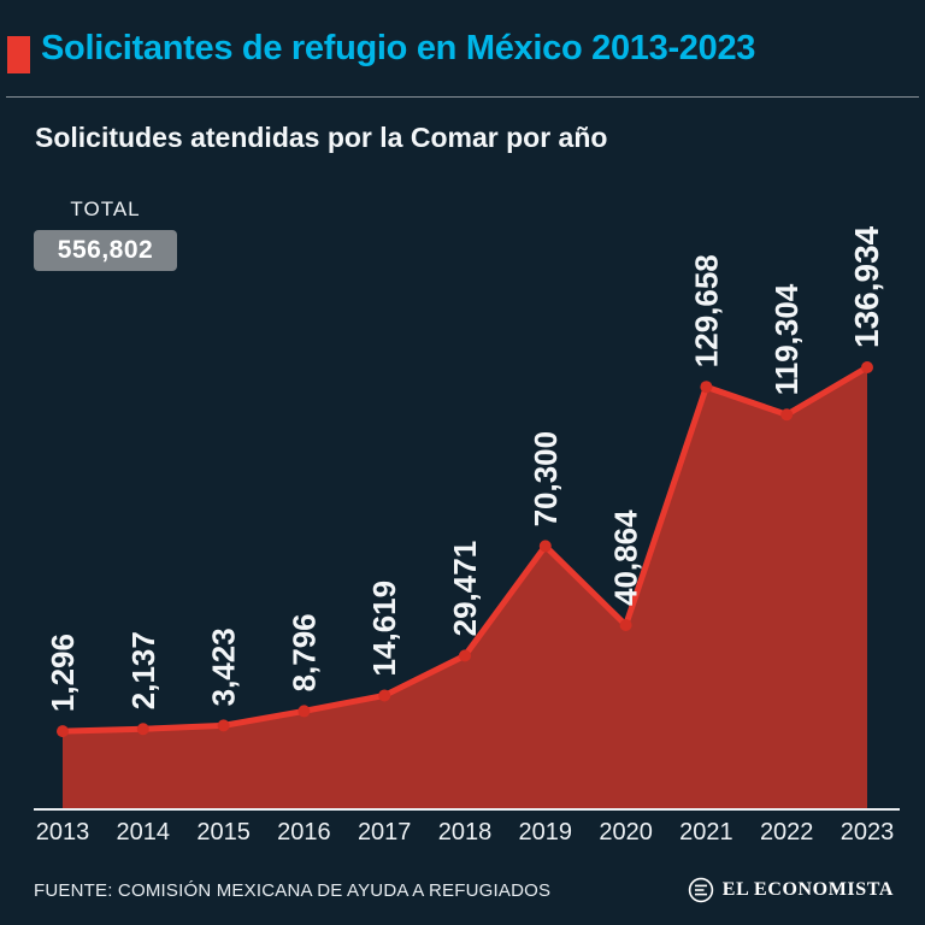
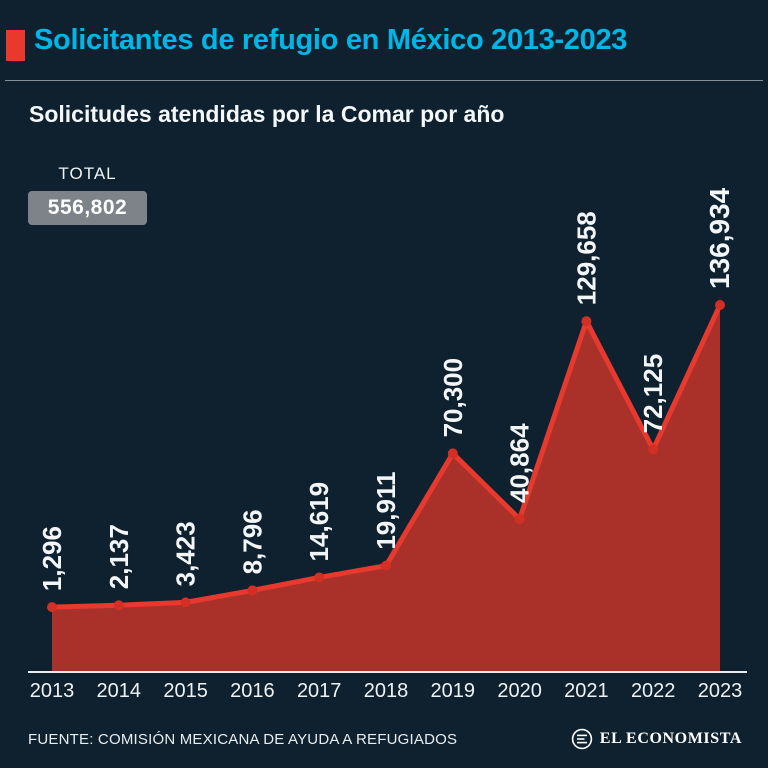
2018: 29,471 -> 19,911
2022: 119,304 -> 72,125
